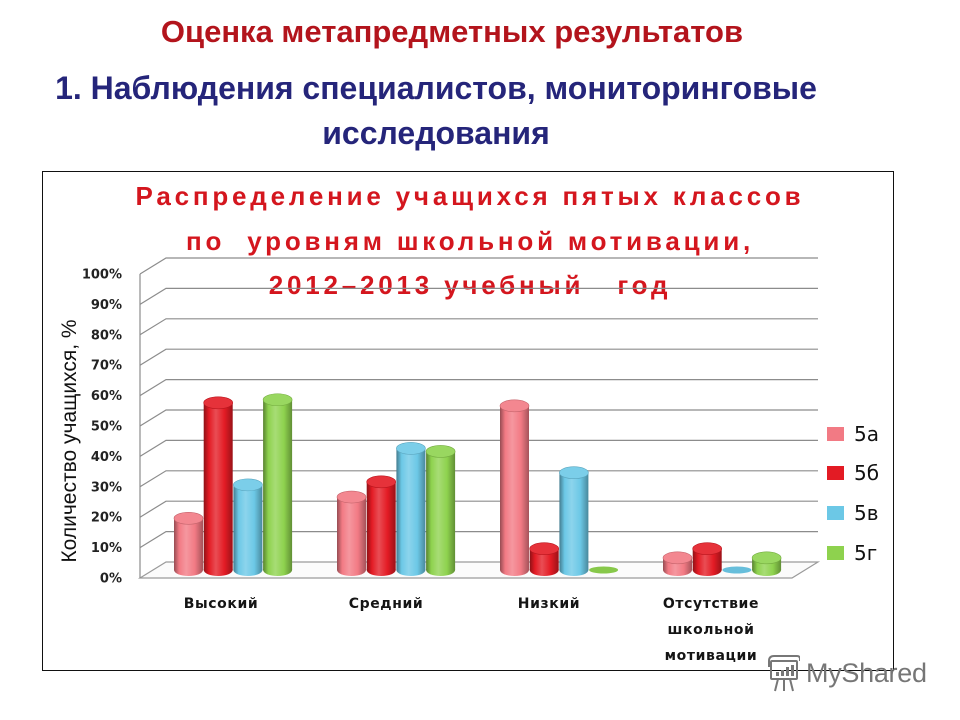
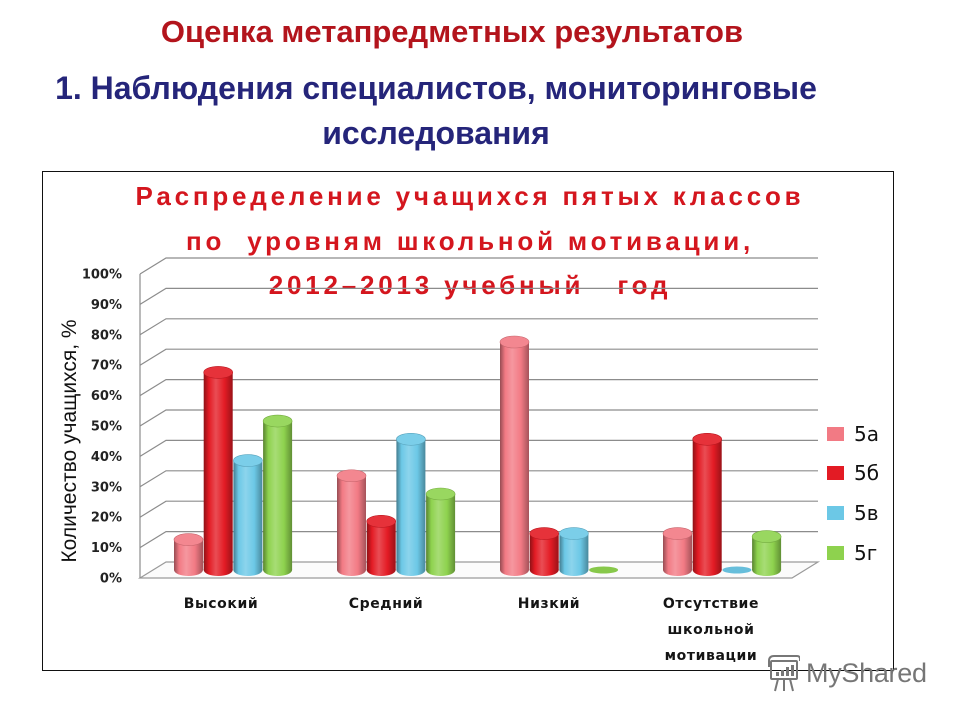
5а/Высокий: 17% -> 10%
5б/Высокий: 55% -> 65%
5в/Высокий: 28% -> 36%
5г/Высокий: 56% -> 49%
5а/Средний: 24% -> 31%
5б/Средний: 29% -> 16%
5в/Средний: 40% -> 43%
5г/Средний: 39% -> 25%
5а/Низкий: 54% -> 75%
5б/Низкий: 7% -> 12%
5в/Низкий: 32% -> 12%
5а/Отсутствие школьной мотивации: 4% -> 12%
5б/Отсутствие школьной мотивации: 7% -> 43%
5г/Отсутствие школьной мотивации: 4% -> 11%
